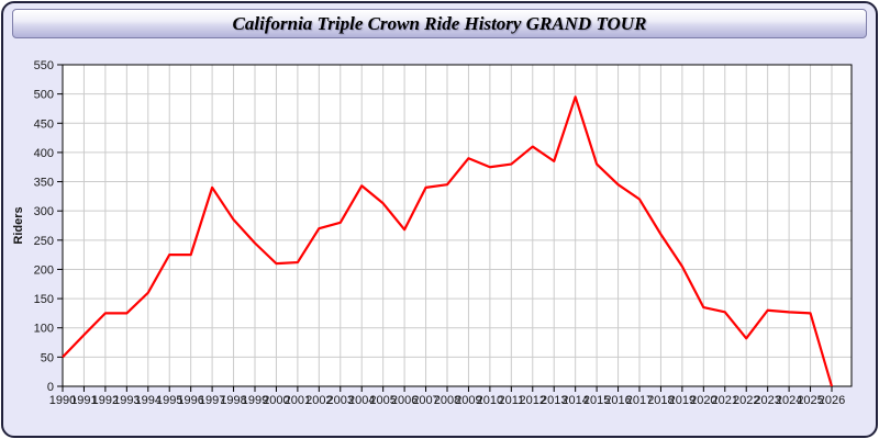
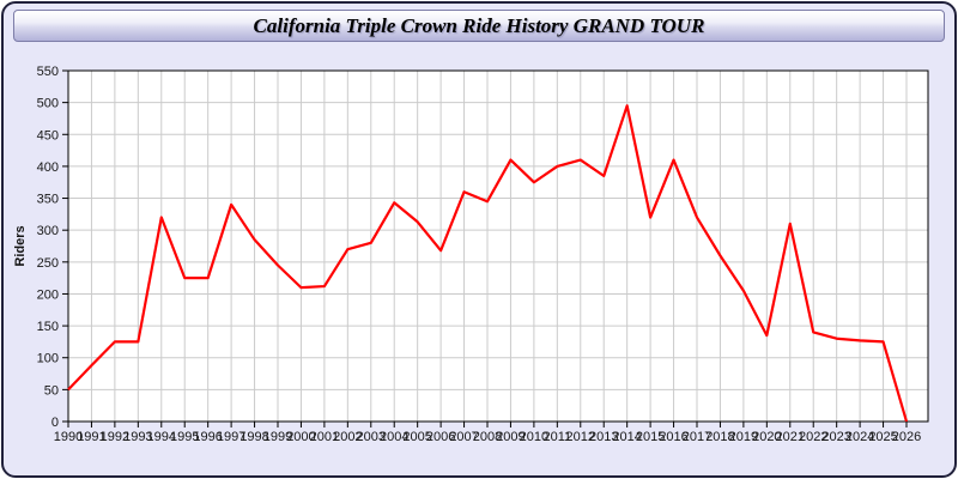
1994: 160 -> 320
2007: 340 -> 360
2009: 390 -> 410
2011: 380 -> 400
2015: 380 -> 320
2016: 340 -> 410
2021: 130 -> 310
2022: 80 -> 140
